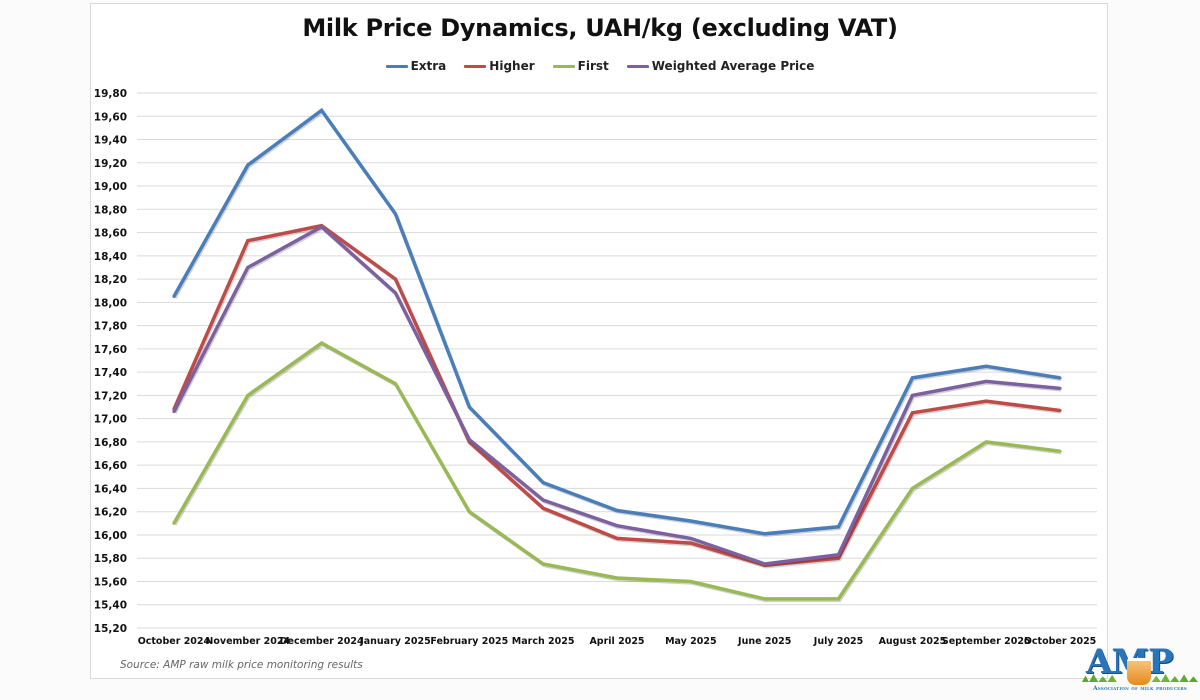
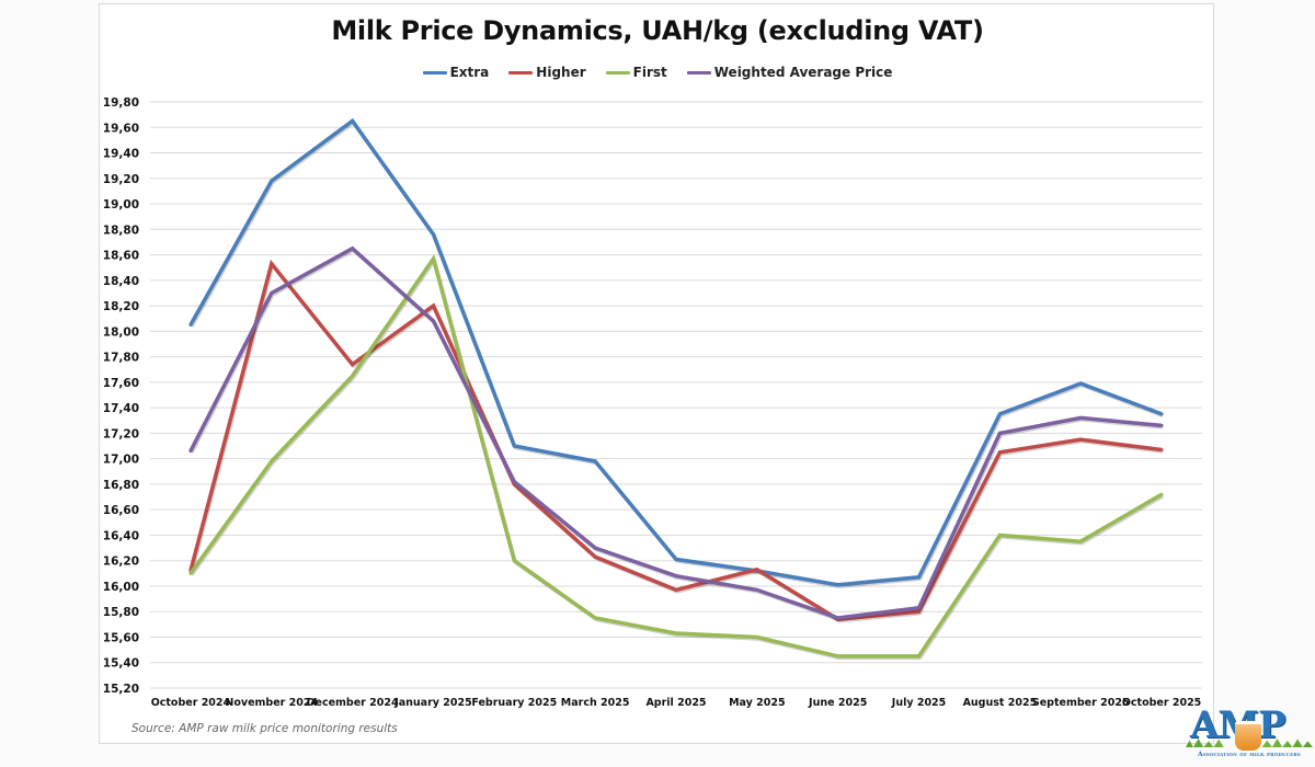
Higher/October 2024: 17,08 -> 16,12
First/November 2024: 17,20 -> 16,98
Higher/December 2024: 18,66 -> 17,74
First/January 2025: 17,30 -> 18,57
Extra/March 2025: 16,45 -> 16,98
Higher/May 2025: 15,93 -> 16,13
Extra/September 2025: 17,45 -> 17,59
First/September 2025: 16,80 -> 16,35
